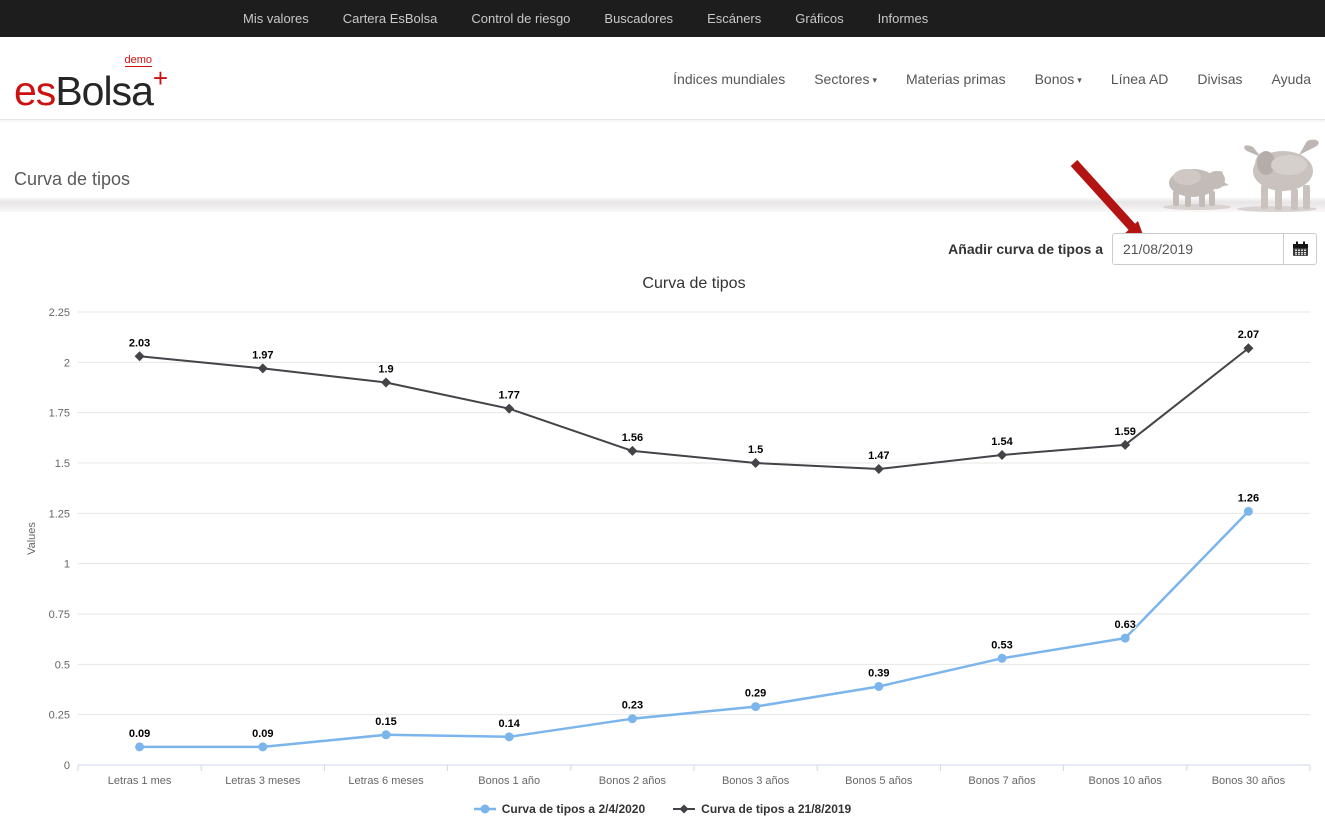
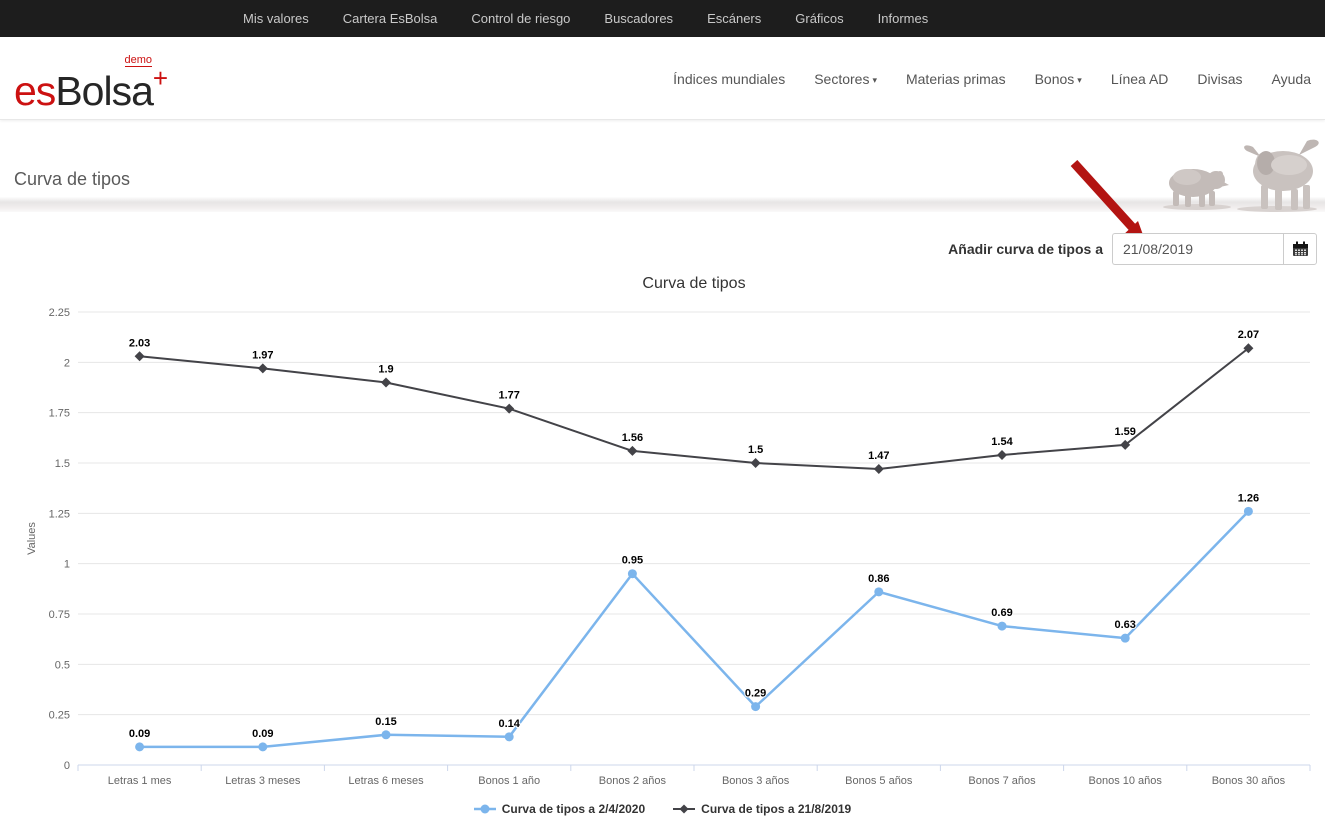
Curva de tipos a 2/4/2020/Bonos 2 años: 0.23 -> 0.95
Curva de tipos a 2/4/2020/Bonos 5 años: 0.39 -> 0.86
Curva de tipos a 2/4/2020/Bonos 7 años: 0.53 -> 0.69
